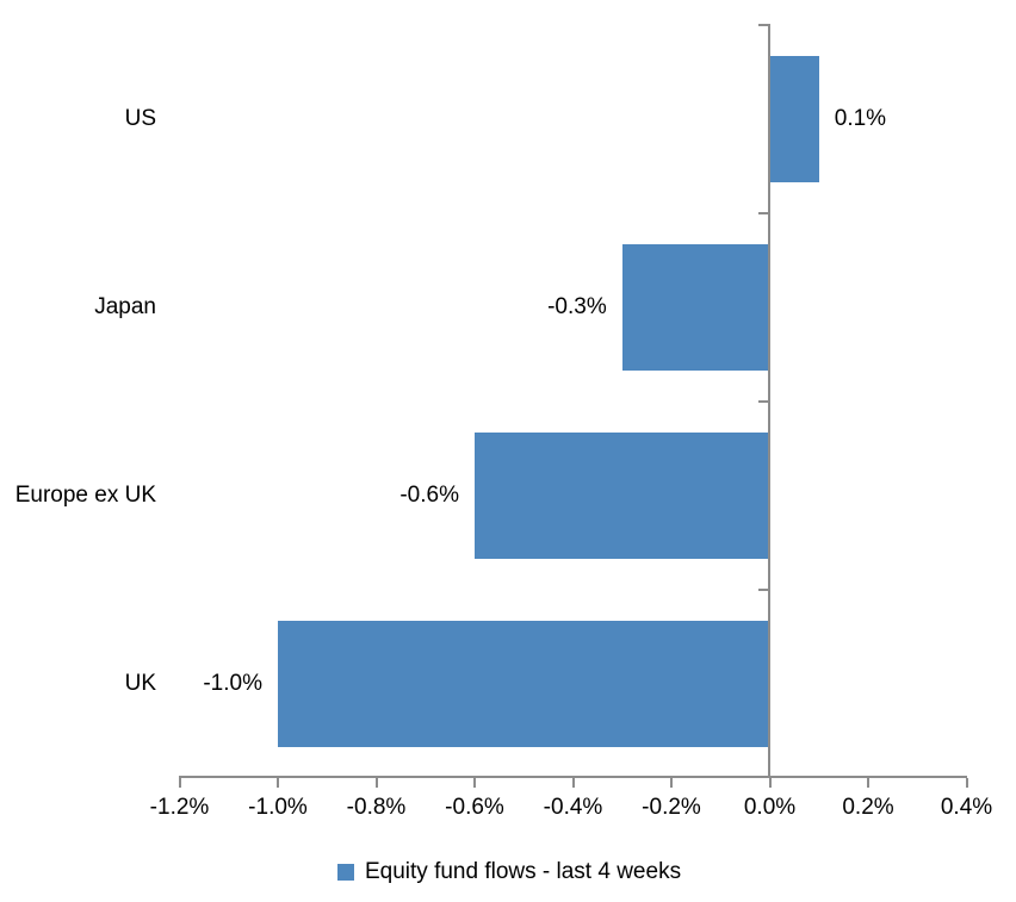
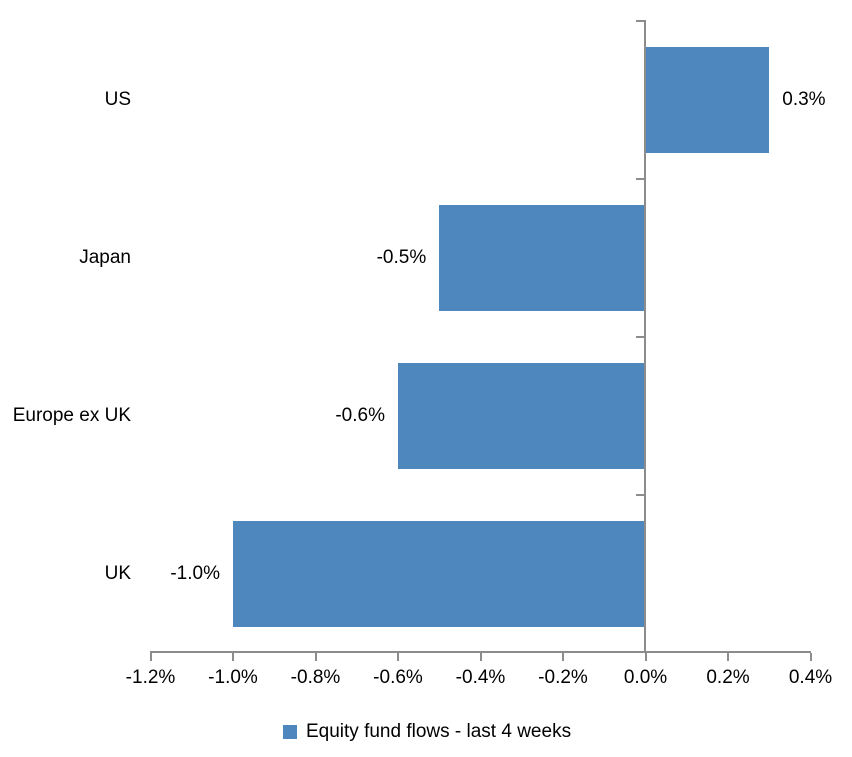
US: 0.1% -> 0.3%
Japan: -0.3% -> -0.5%
